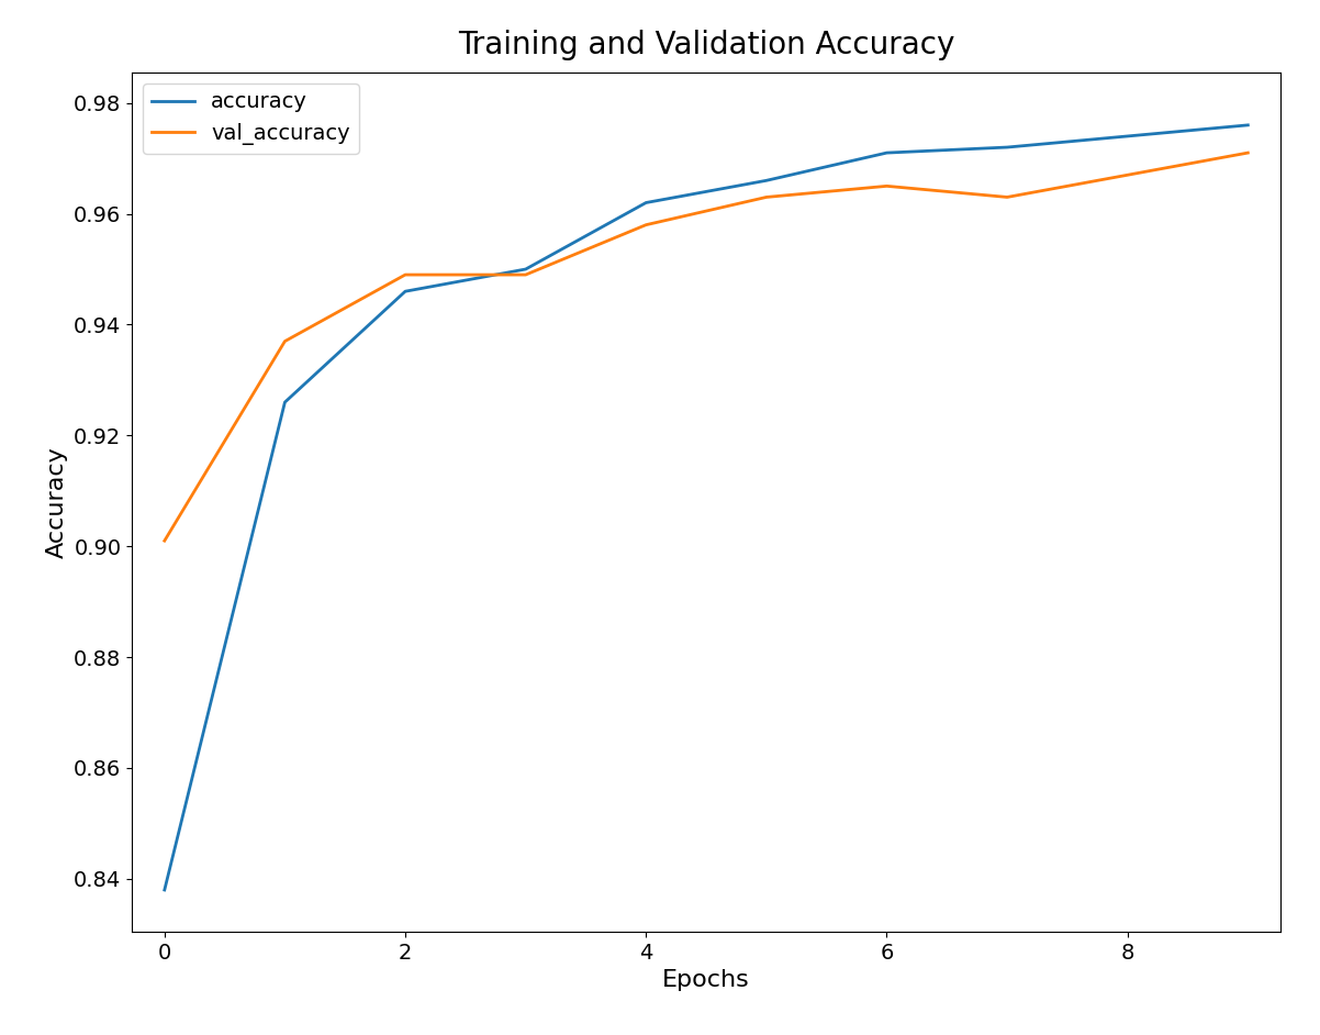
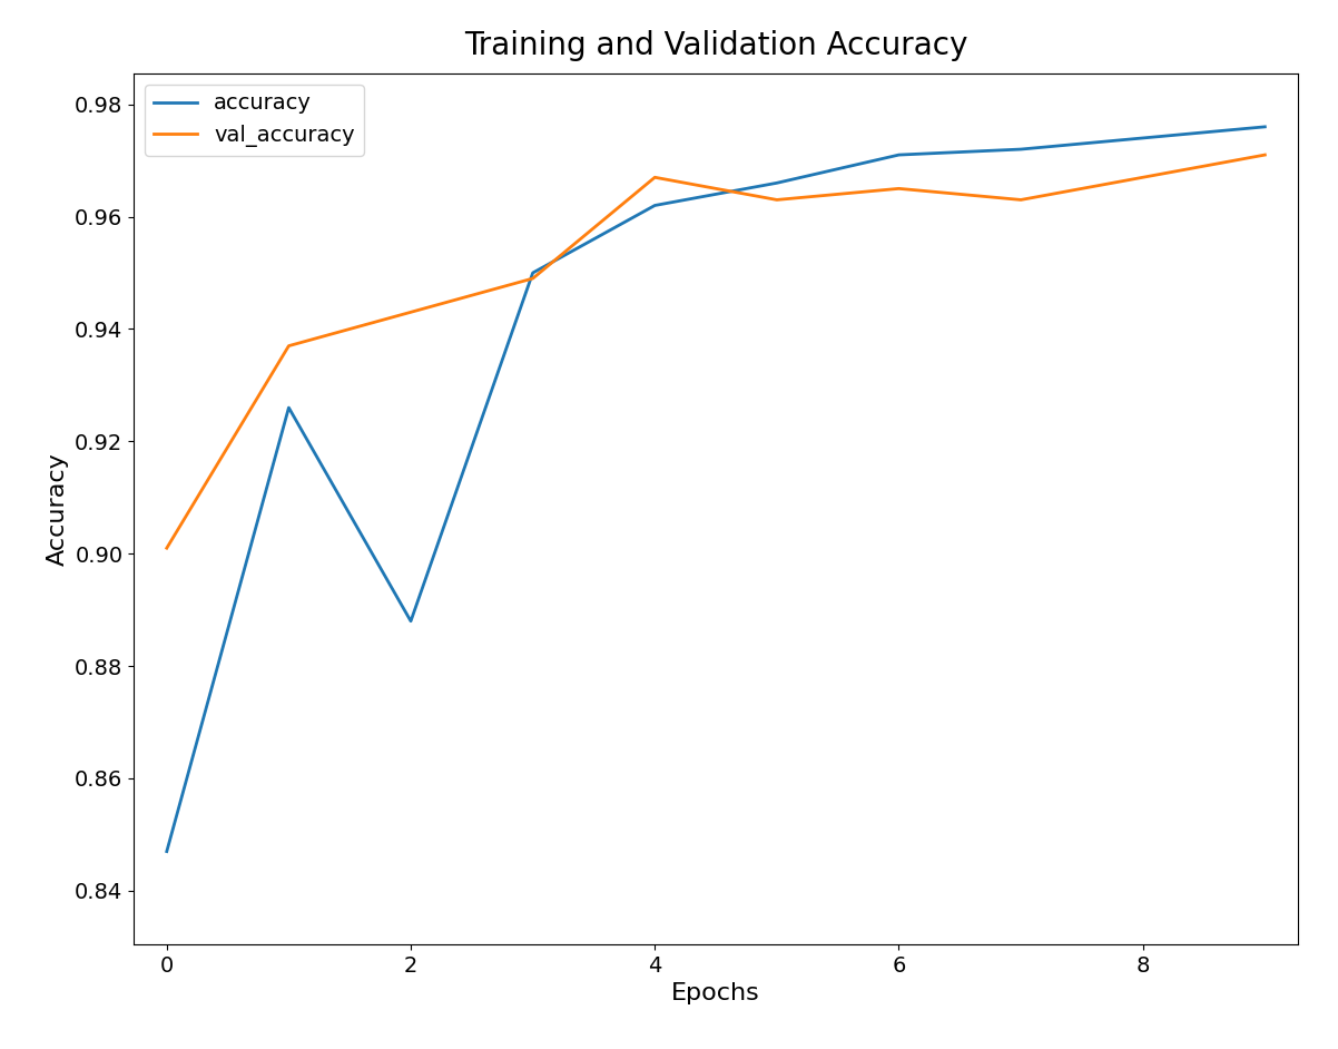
accuracy/0: 0.838 -> 0.847
accuracy/2: 0.946 -> 0.888
val_accuracy/2: 0.949 -> 0.943
val_accuracy/4: 0.958 -> 0.967
